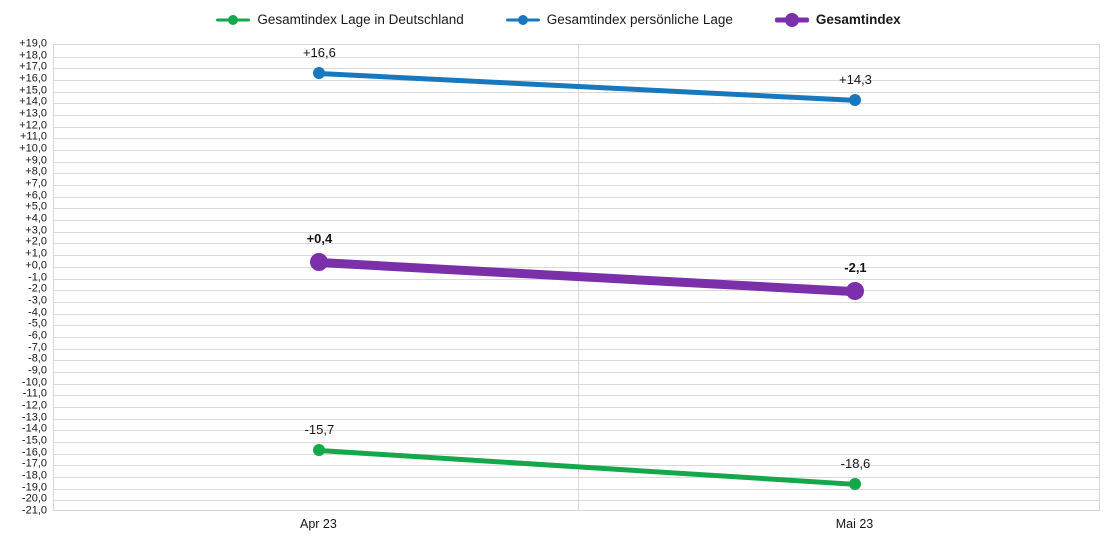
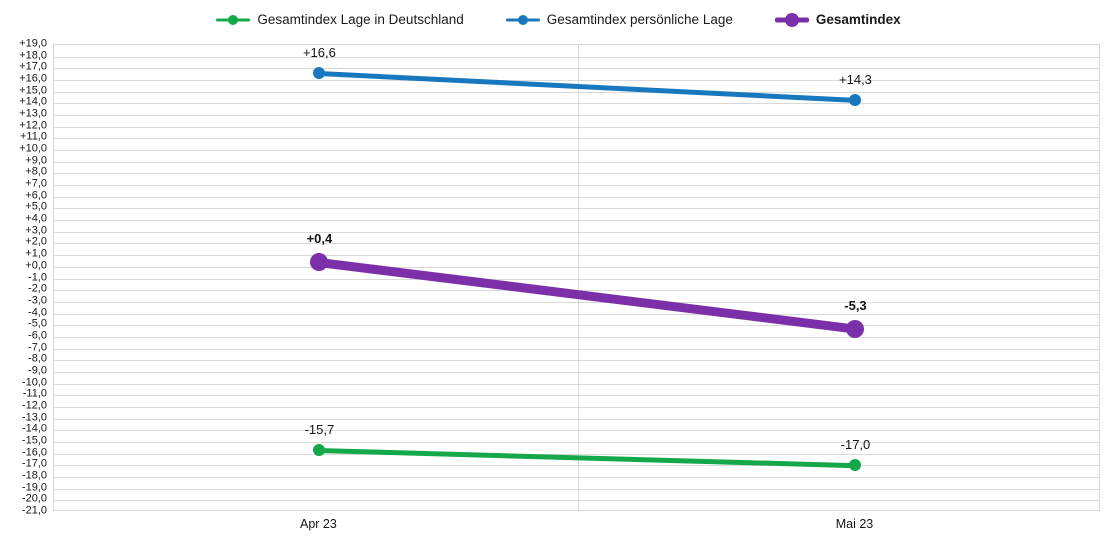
Gesamtindex Lage in Deutschland/Mai 23: -18,6 -> -17,0
Gesamtindex/Mai 23: -2,1 -> -5,3
